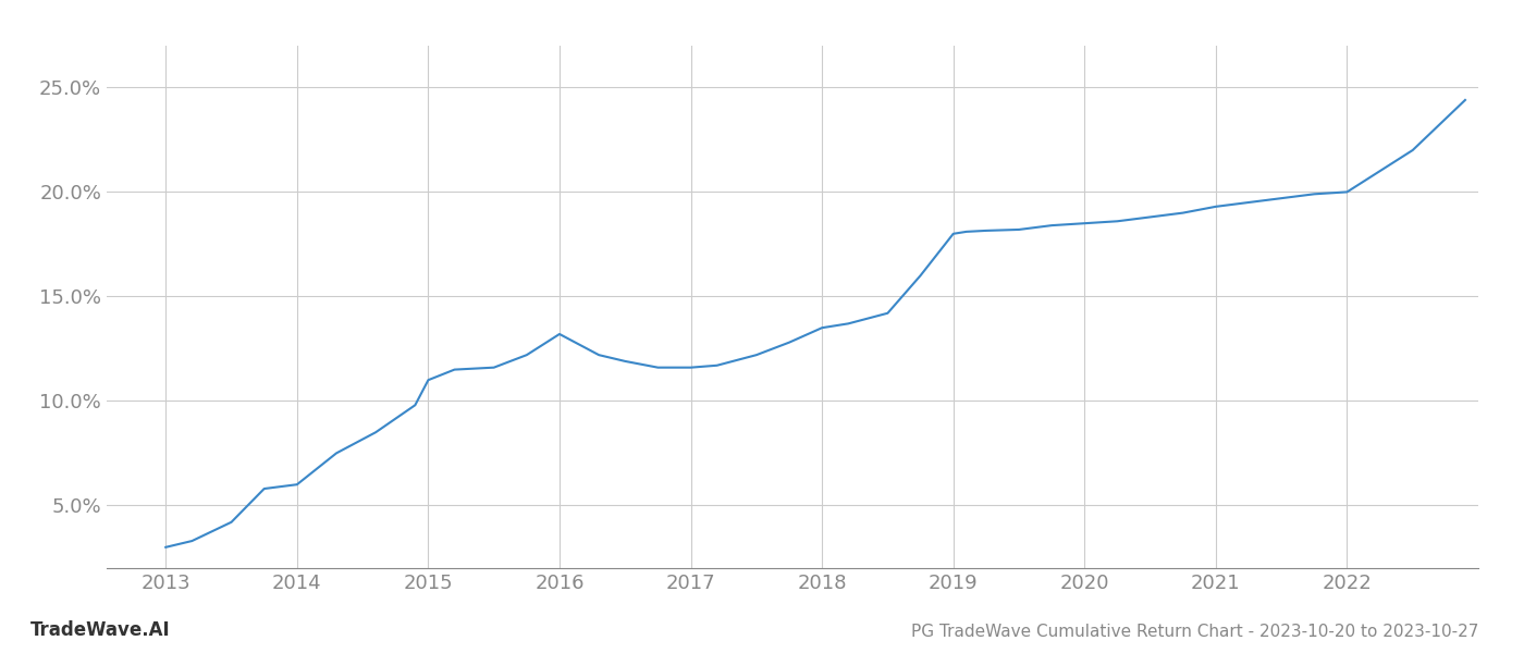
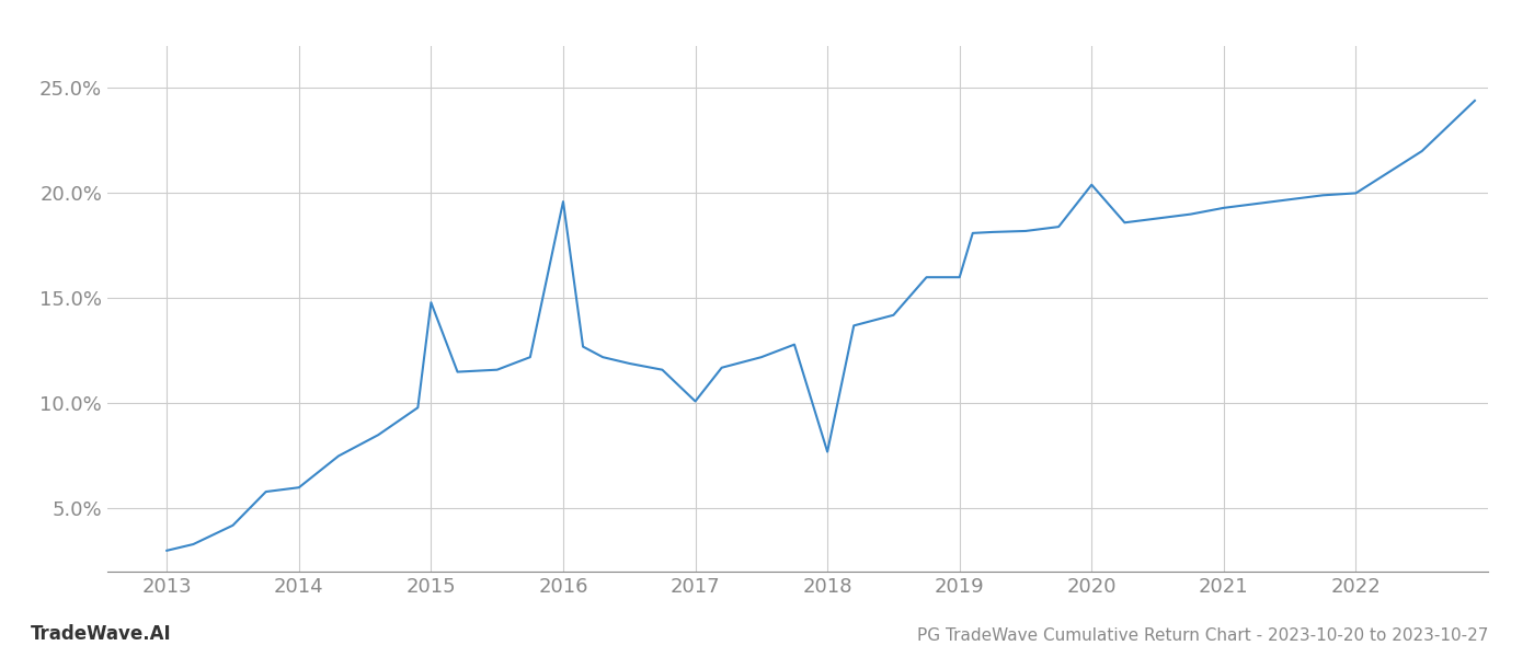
2015: 11.0% -> 14.8%
2016: 13.2% -> 19.6%
2017: 11.6% -> 10.1%
2018: 13.5% -> 7.7%
2019: 18.0% -> 16.0%
2020: 18.5% -> 20.4%
